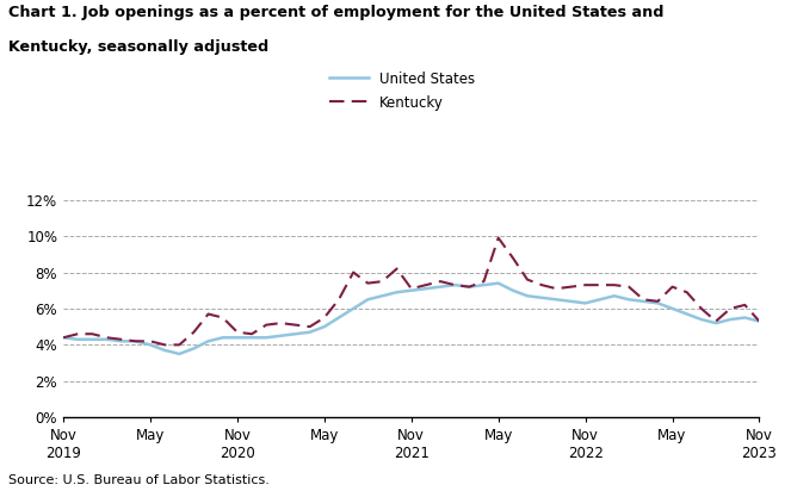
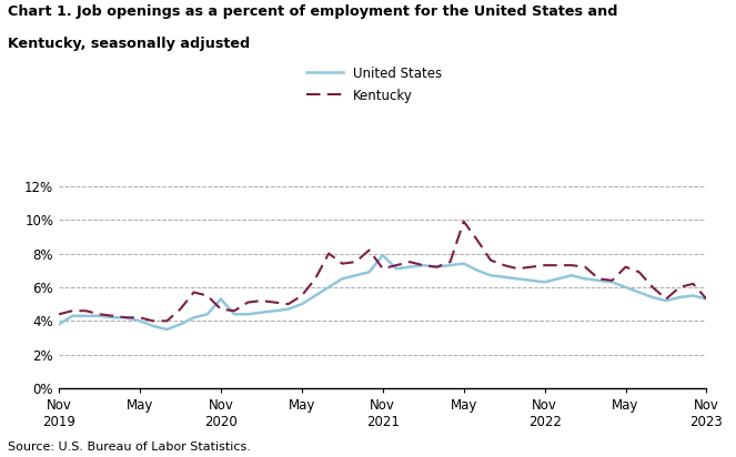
United States/Nov 2019: 4.4% -> 3.8%
United States/Nov 2020: 4.4% -> 5.3%
United States/Nov 2021: 7.0% -> 7.9%
